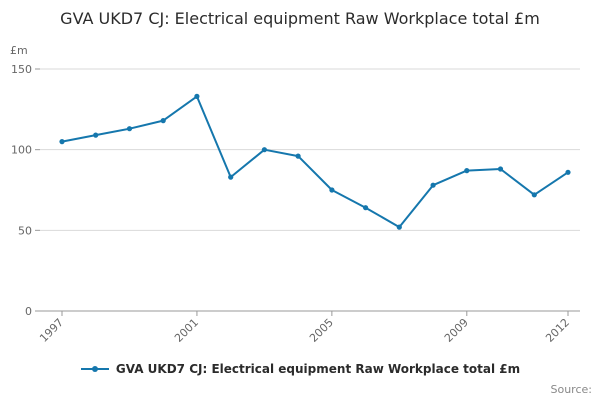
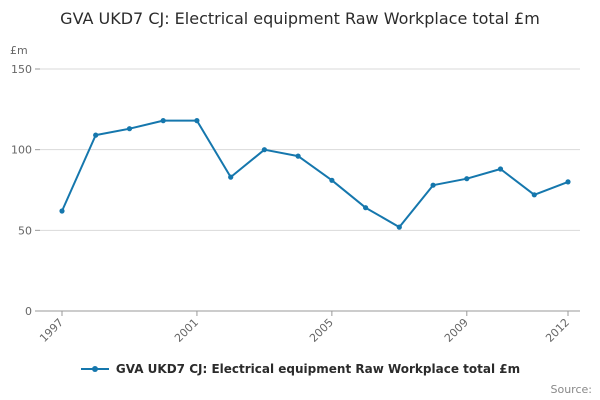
1997: 105 -> 62
2001: 133 -> 118
2005: 75 -> 81
2009: 87 -> 82
2012: 86 -> 80
